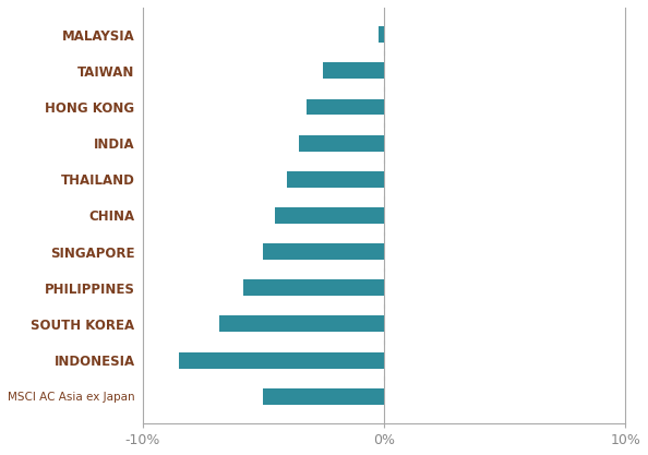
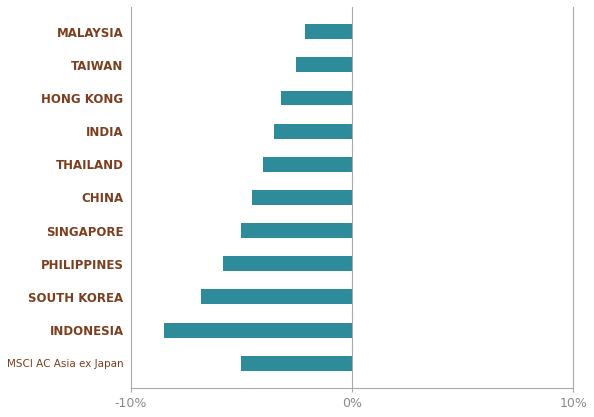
MALAYSIA: -0.2% -> -2.1%
